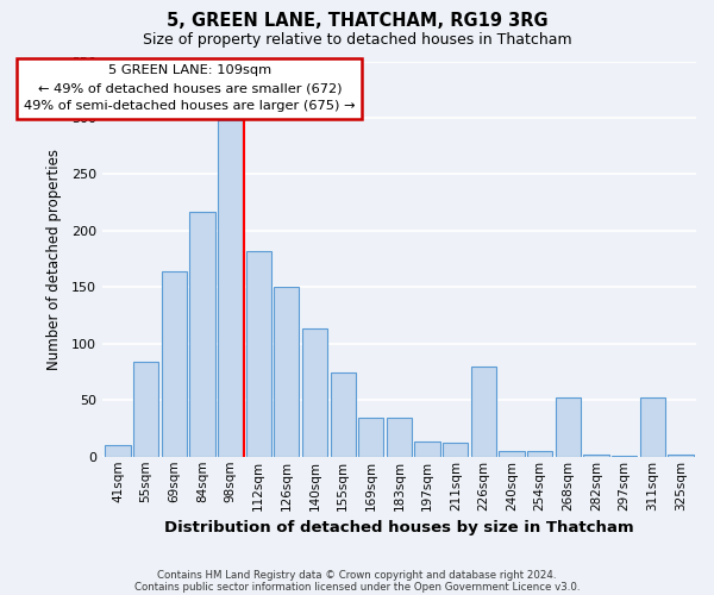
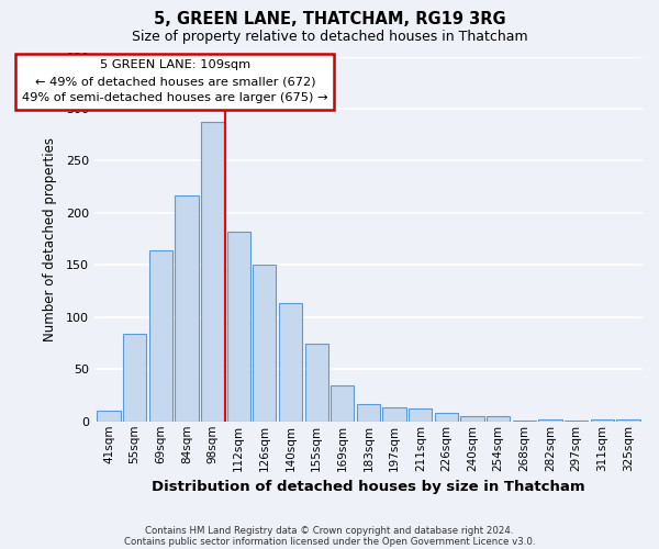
98sqm: 298 -> 287
183sqm: 34 -> 17
226sqm: 80 -> 8
268sqm: 52 -> 1
311sqm: 52 -> 2
